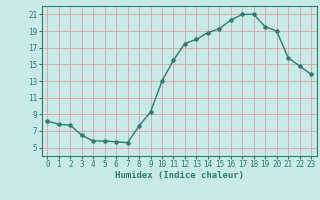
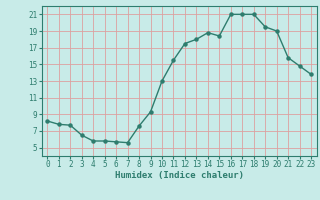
15: 19.3 -> 18.4
16: 20.3 -> 21.0
